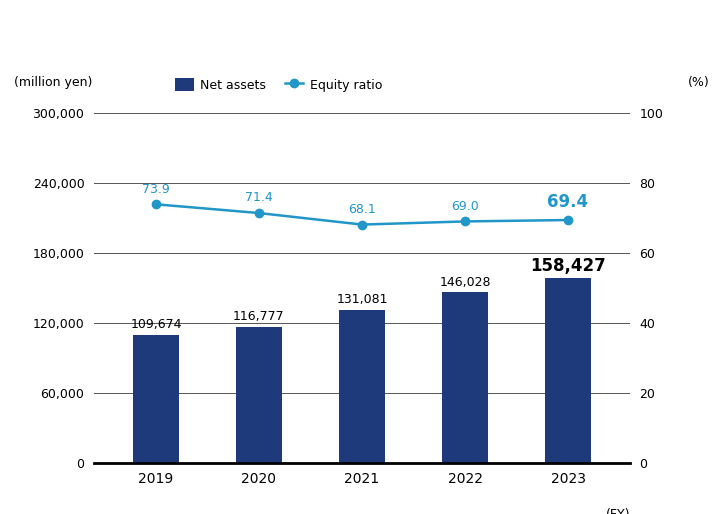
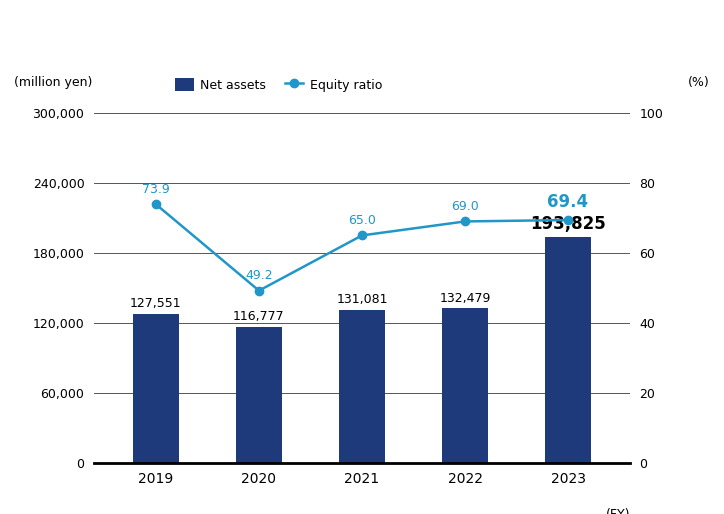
Net assets/2019: 109,674 -> 127,551
Equity ratio/2020: 71.4 -> 49.2
Equity ratio/2021: 68.1 -> 65.0
Net assets/2022: 146,028 -> 132,479
Net assets/2023: 158,427 -> 193,825
